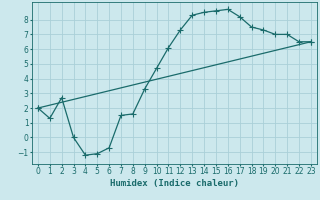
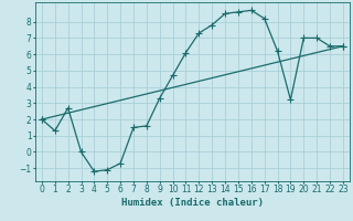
13: 8.3 -> 7.8
18: 7.5 -> 6.2
19: 7.3 -> 3.2
